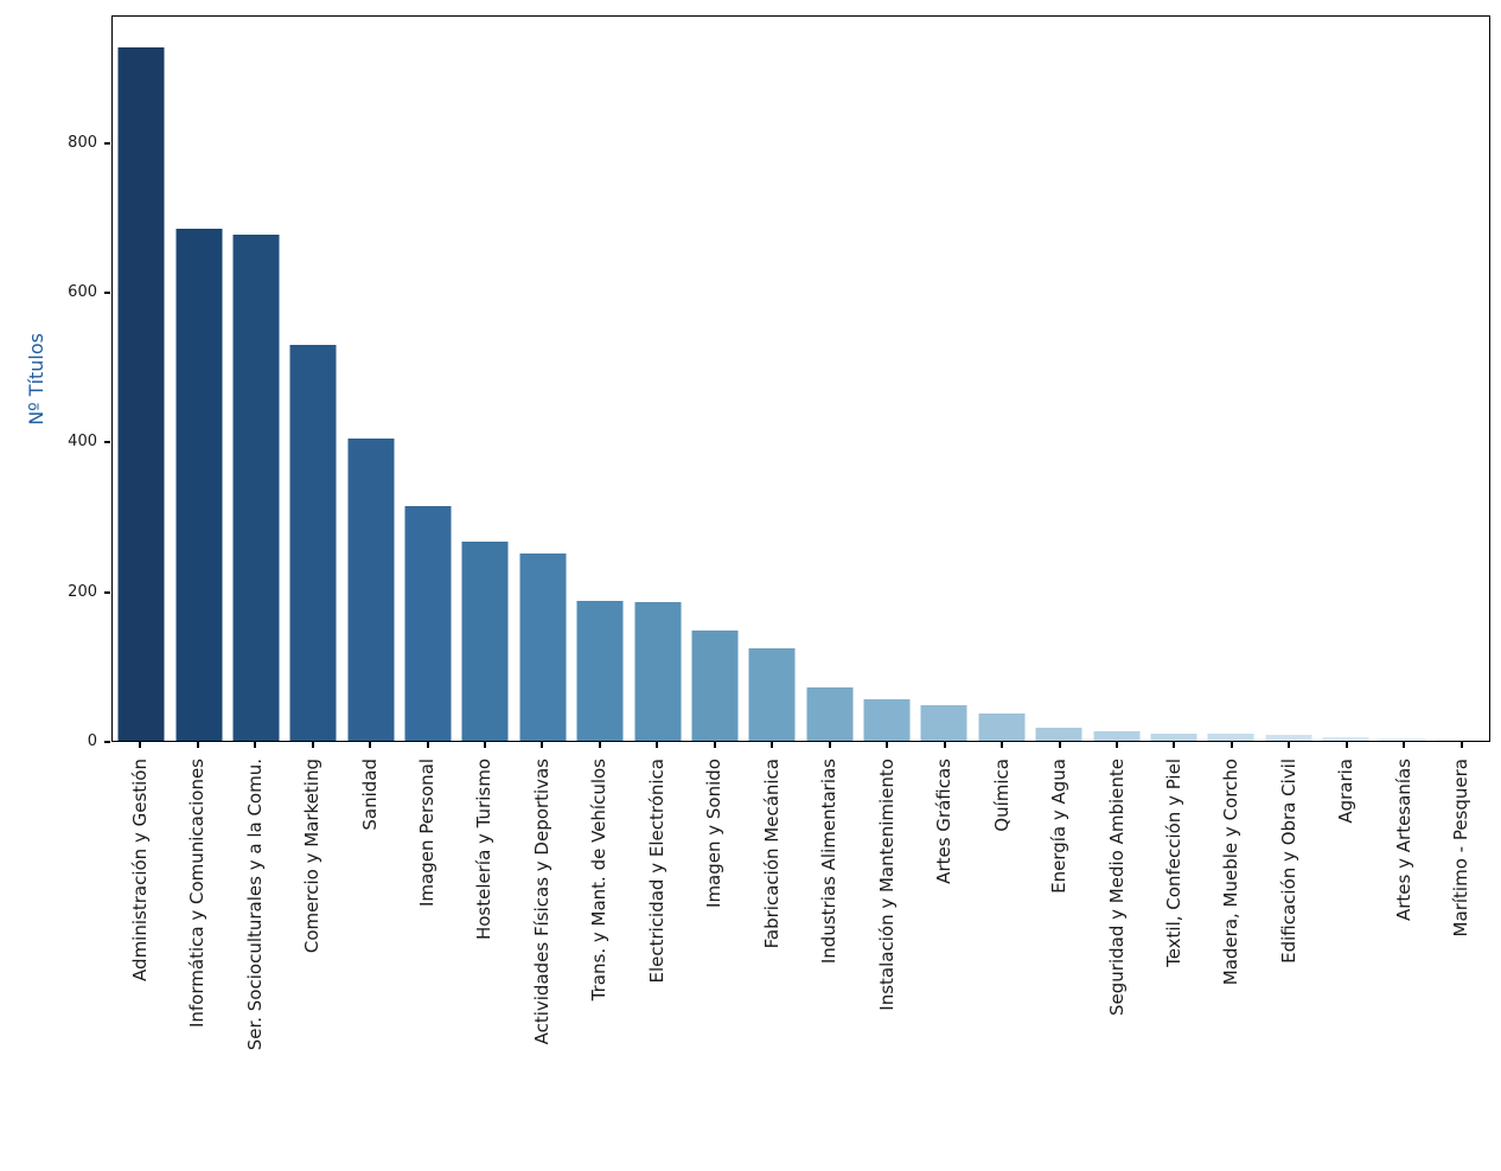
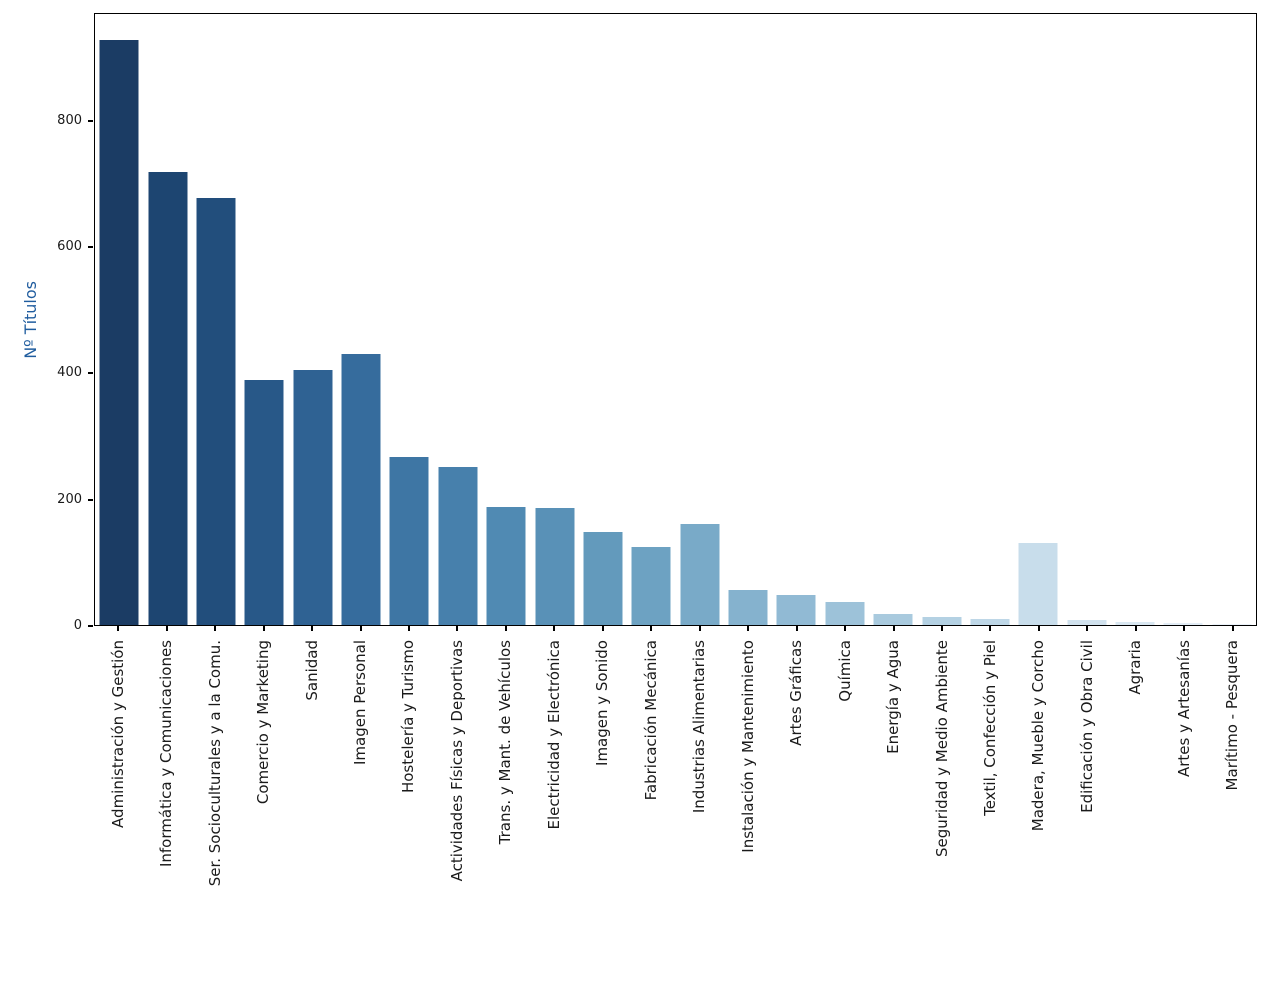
Informática y Comunicaciones: 690 -> 720
Comercio y Marketing: 530 -> 390
Imagen Personal: 310 -> 430
Industrias Alimentarias: 70 -> 160
Madera, Mueble y Corcho: 10 -> 130
